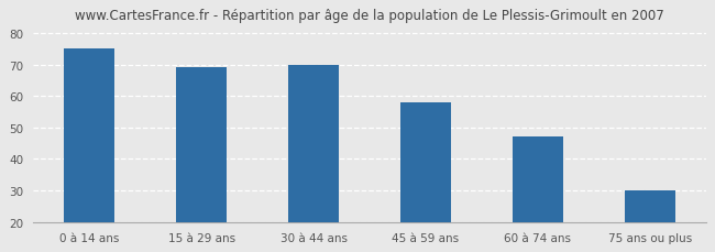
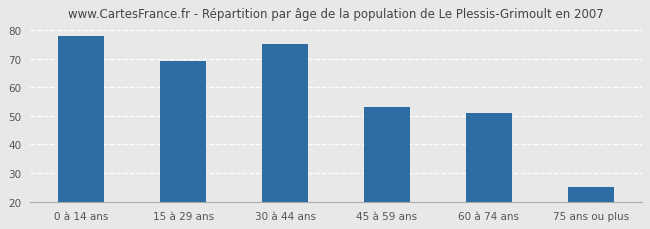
0 à 14 ans: 75 -> 78
30 à 44 ans: 70 -> 75
45 à 59 ans: 58 -> 53
60 à 74 ans: 47 -> 51
75 ans ou plus: 30 -> 25
